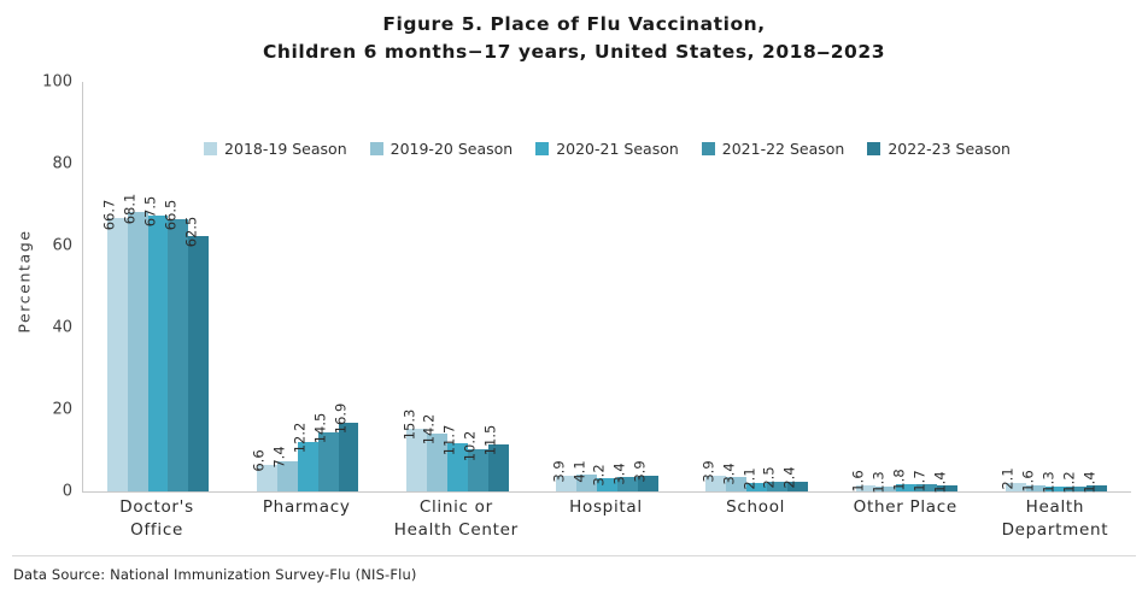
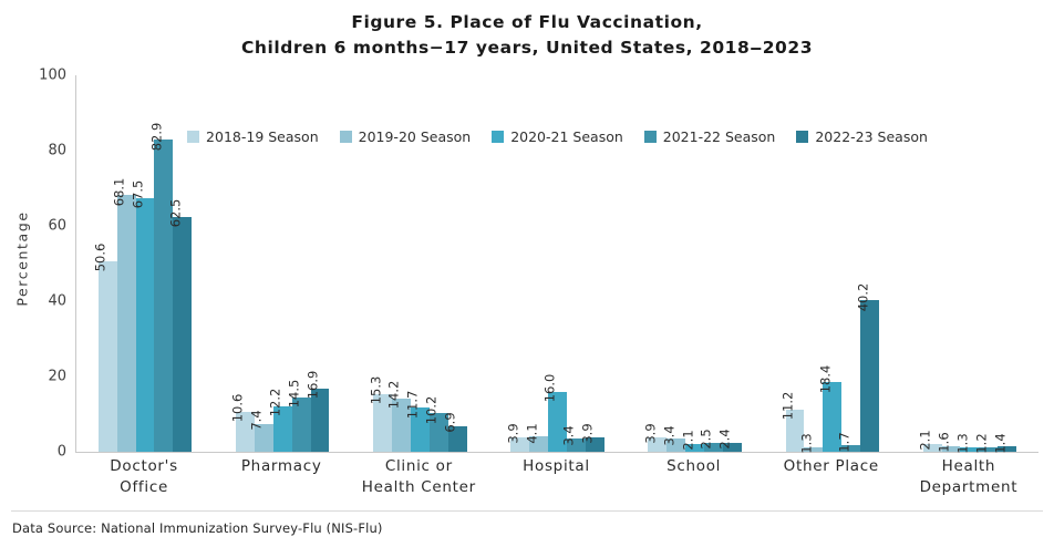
2018-19 Season/Doctor's Office: 66.7 -> 50.6
2021-22 Season/Doctor's Office: 66.5 -> 82.9
2018-19 Season/Pharmacy: 6.6 -> 10.6
2022-23 Season/Clinic or Health Center: 11.5 -> 6.9
2020-21 Season/Hospital: 3.2 -> 16.0
2018-19 Season/Other Place: 1.6 -> 11.2
2020-21 Season/Other Place: 1.8 -> 18.4
2022-23 Season/Other Place: 1.4 -> 40.2
